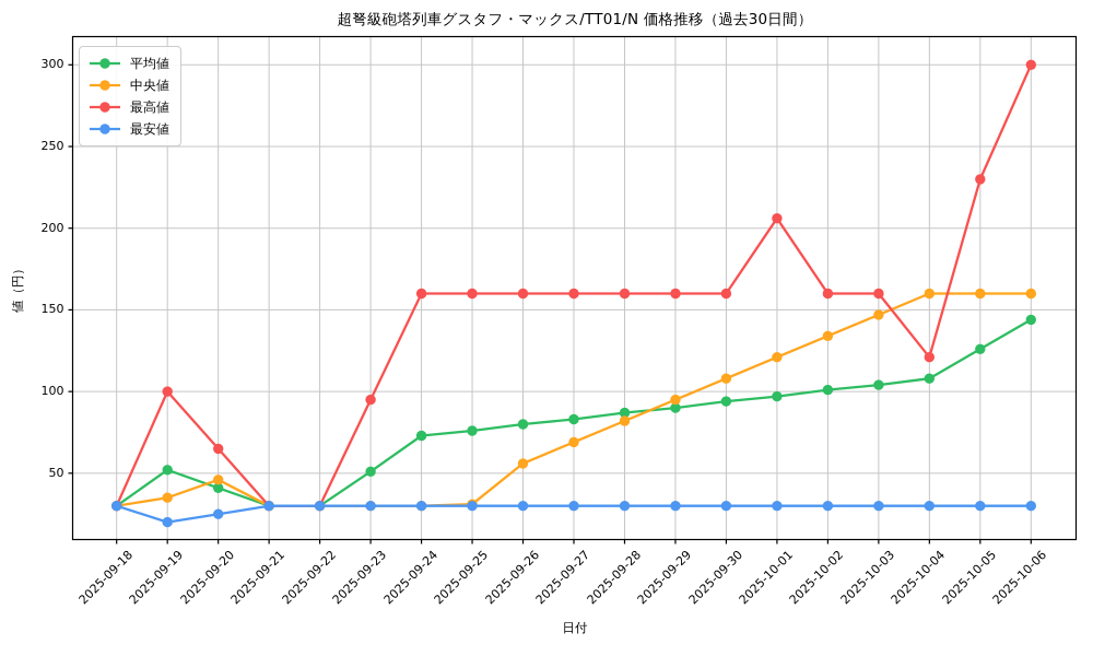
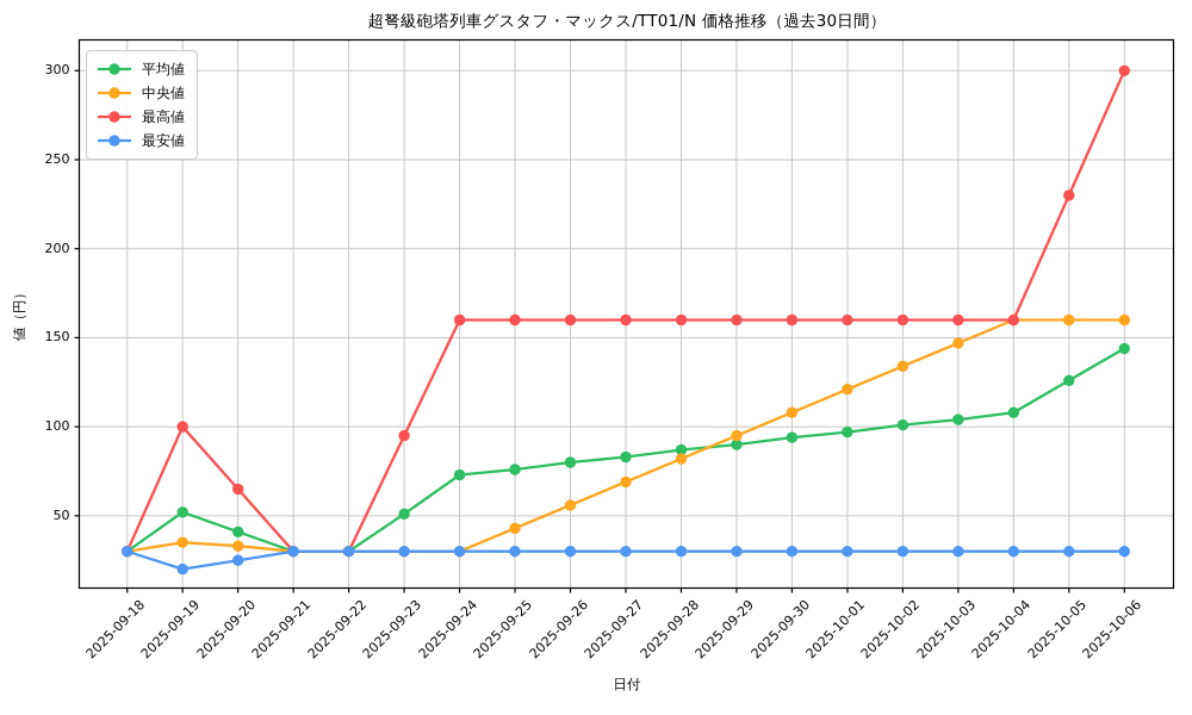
中央値/2025-09-20: 46 -> 33
中央値/2025-09-25: 31 -> 43
最高値/2025-10-01: 206 -> 160
最高値/2025-10-04: 121 -> 160
